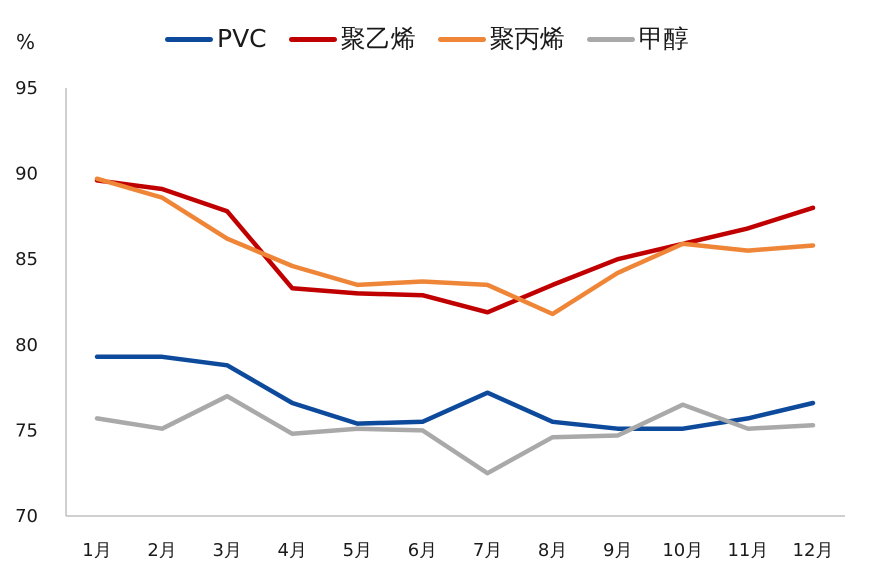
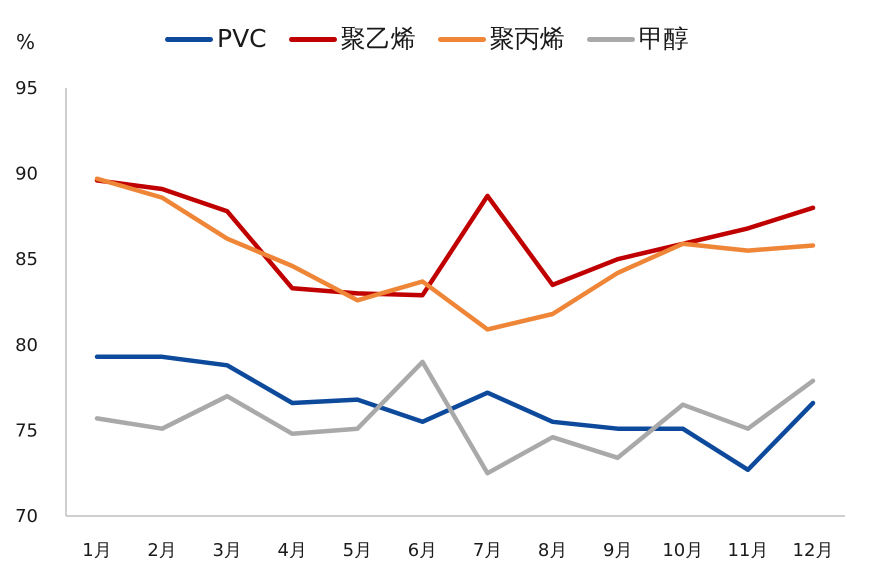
PVC/5月: 75.4 -> 76.8
聚丙烯/5月: 83.5 -> 82.6
甲醇/6月: 75.0 -> 79.0
聚乙烯/7月: 81.9 -> 88.7
聚丙烯/7月: 83.5 -> 80.9
甲醇/9月: 74.7 -> 73.4
PVC/11月: 75.7 -> 72.7
甲醇/12月: 75.3 -> 77.9
